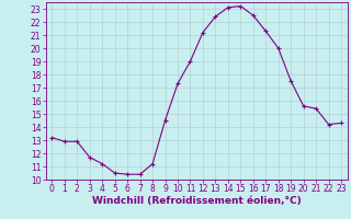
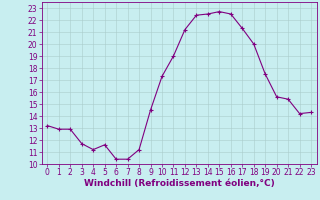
5: 10.5 -> 11.6
14: 23.1 -> 22.5
15: 23.2 -> 22.7
